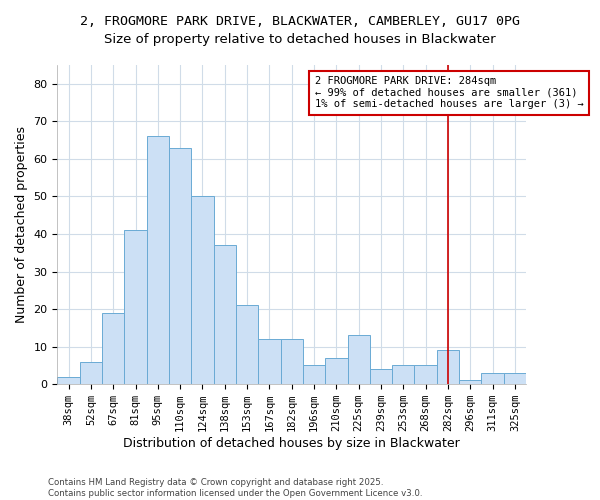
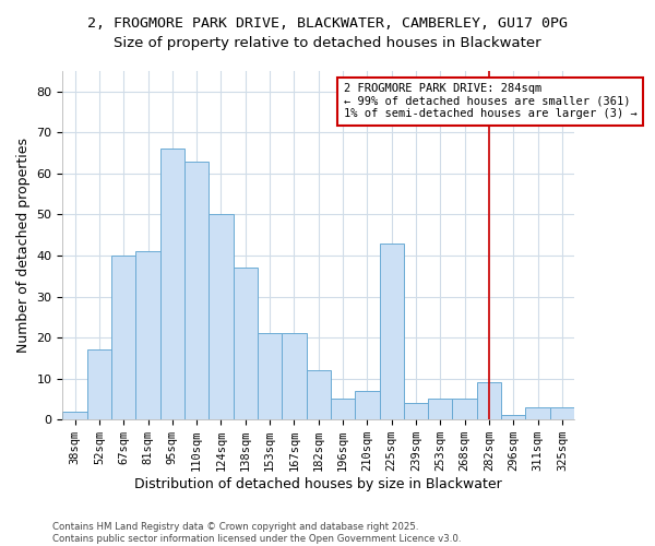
52sqm: 6 -> 17
67sqm: 19 -> 40
167sqm: 12 -> 21
225sqm: 13 -> 43
